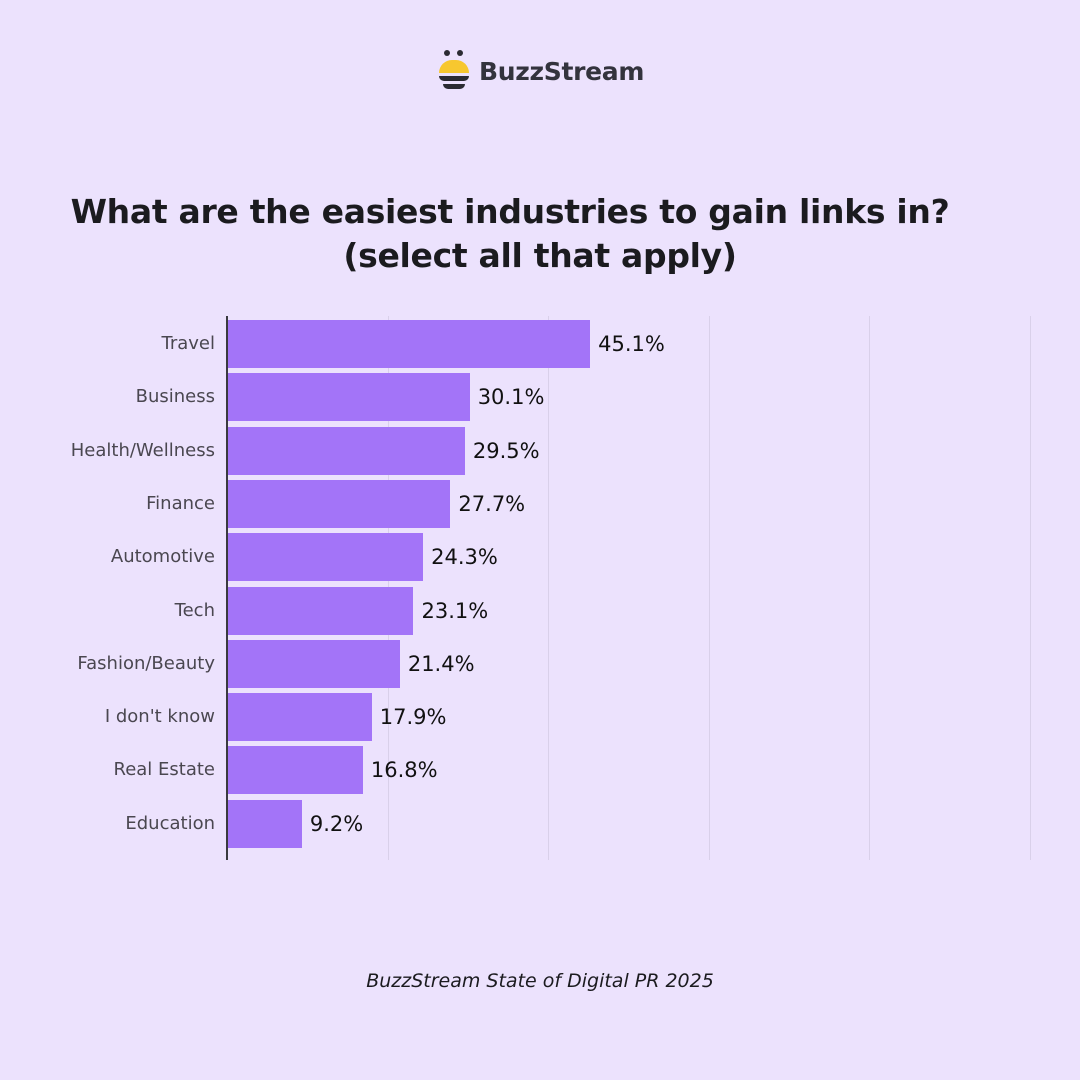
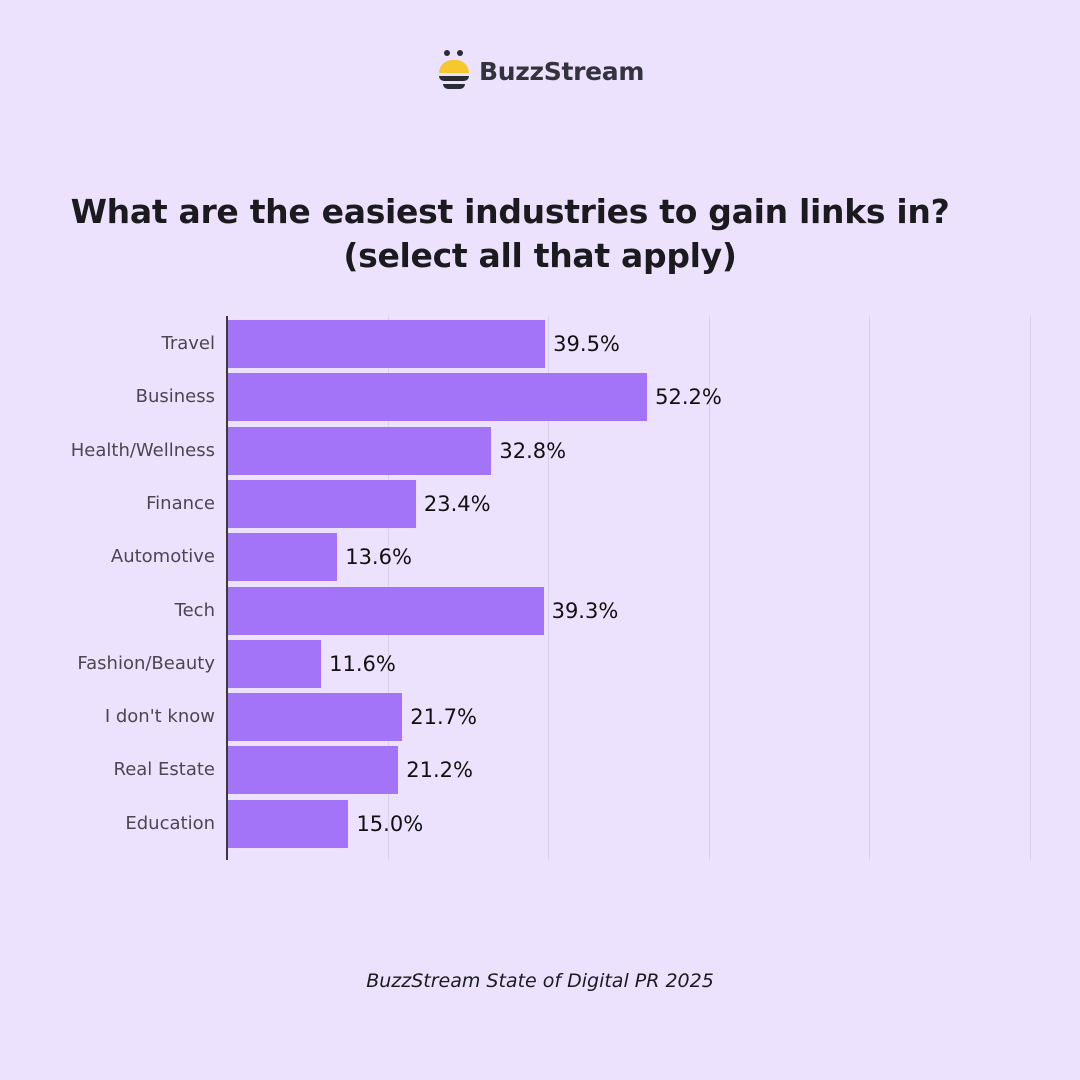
Travel: 45.1% -> 39.5%
Business: 30.1% -> 52.2%
Health/Wellness: 29.5% -> 32.8%
Finance: 27.7% -> 23.4%
Automotive: 24.3% -> 13.6%
Tech: 23.1% -> 39.3%
Fashion/Beauty: 21.4% -> 11.6%
I don't know: 17.9% -> 21.7%
Real Estate: 16.8% -> 21.2%
Education: 9.2% -> 15.0%
